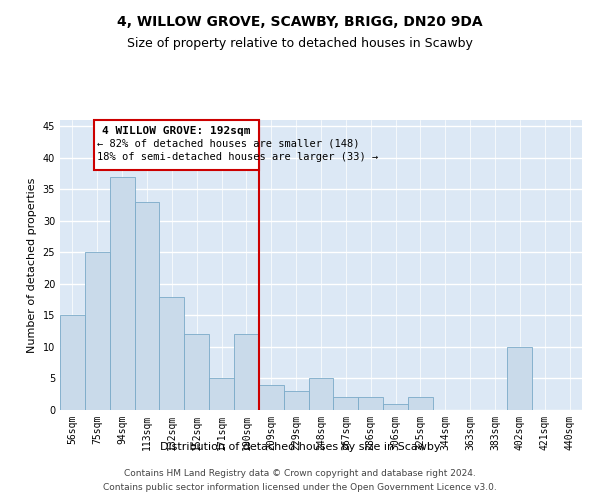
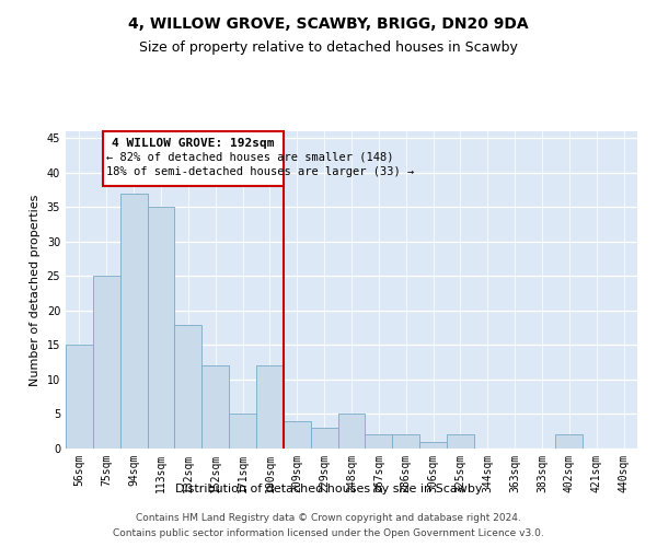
113sqm: 33 -> 35
402sqm: 10 -> 2
